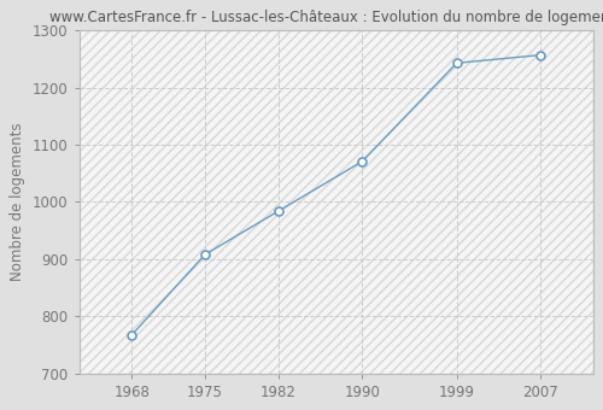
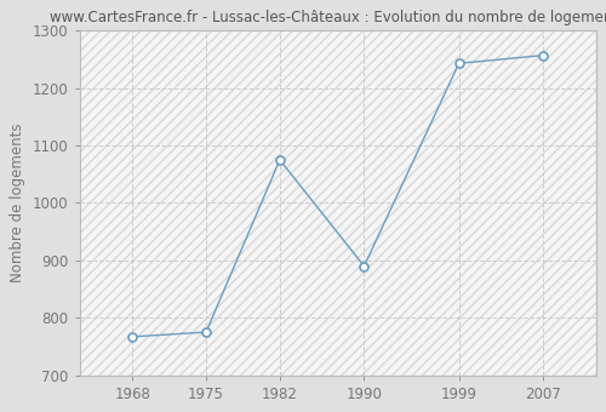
1975: 908 -> 775
1982: 984 -> 1075
1990: 1071 -> 890
